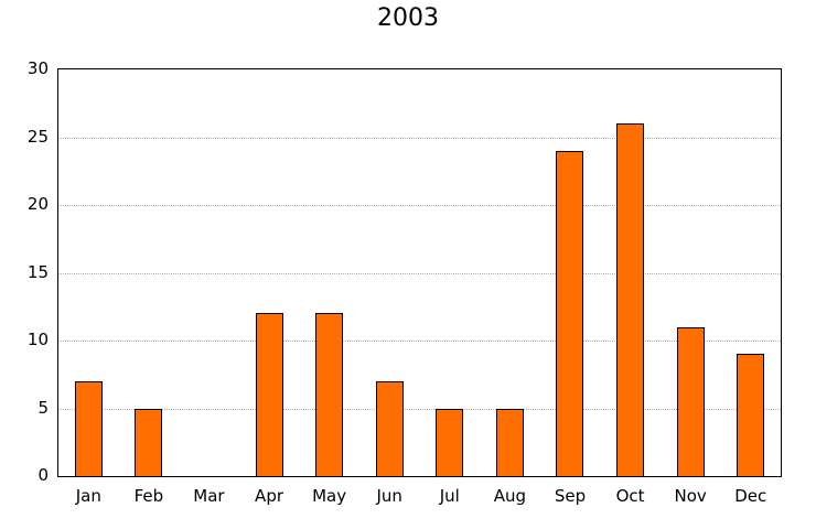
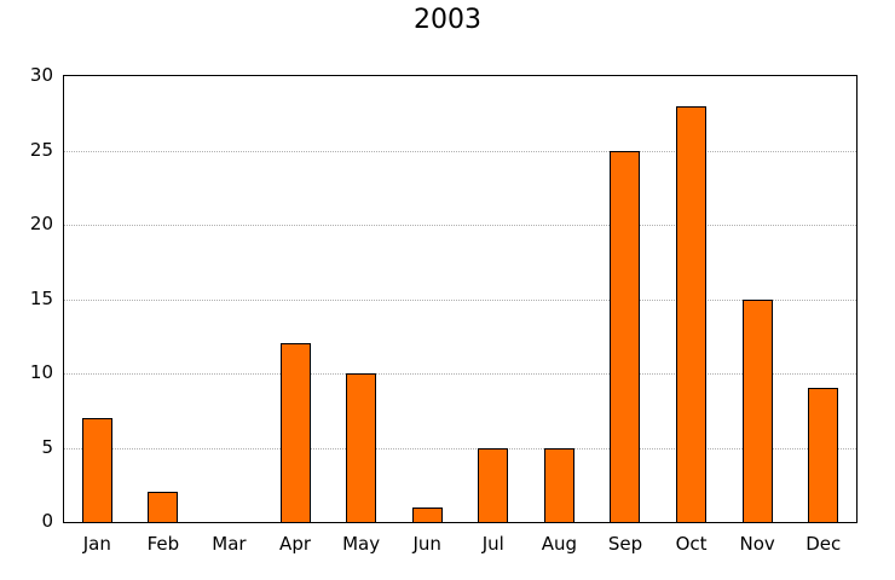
Feb: 5 -> 2
May: 12 -> 10
Jun: 7 -> 1
Sep: 24 -> 25
Oct: 26 -> 28
Nov: 11 -> 15
